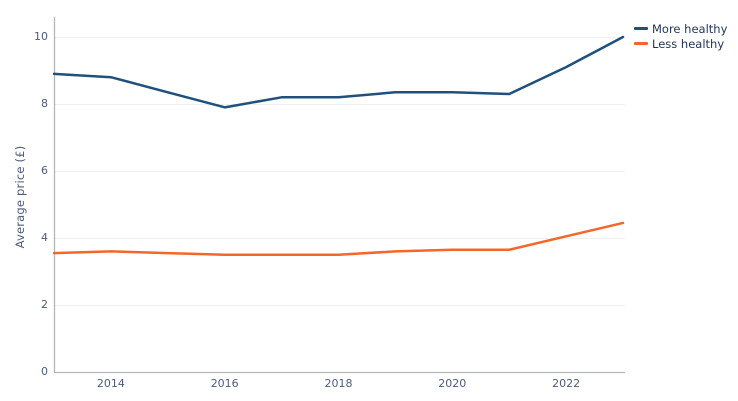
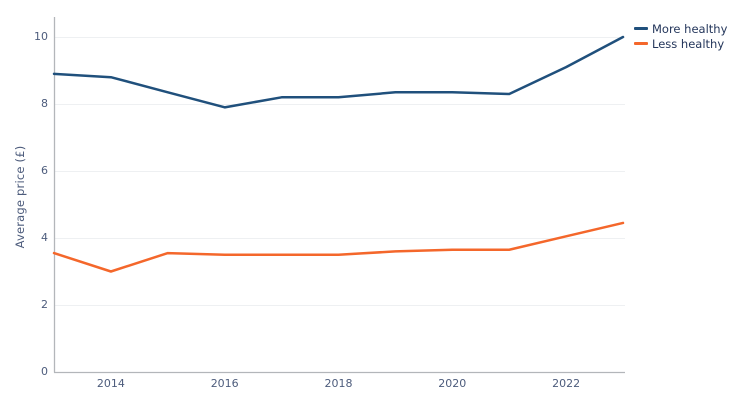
Less healthy/2014: 3.6 -> 3.0
